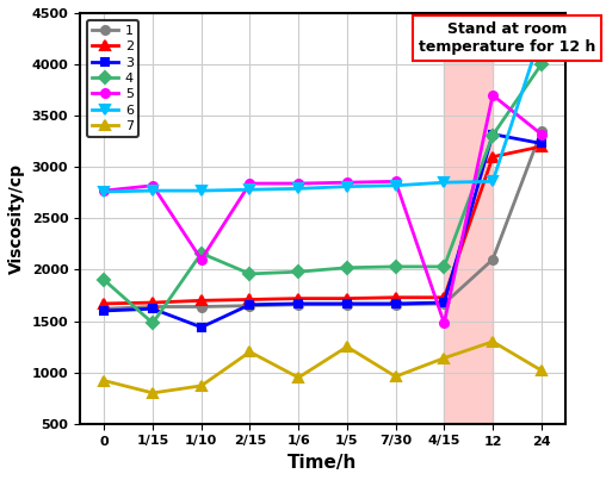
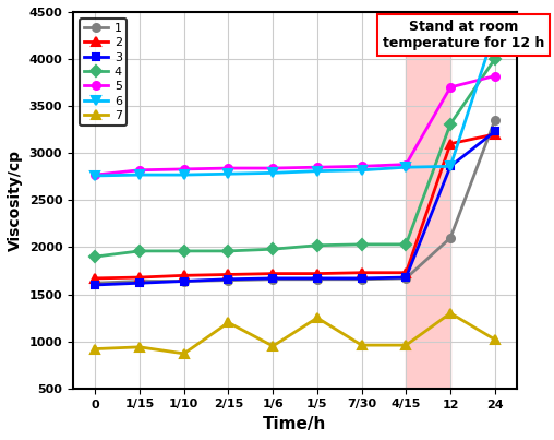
4/1/15: 1480 -> 1960
7/1/15: 800 -> 940
3/1/10: 1440 -> 1640
4/1/10: 2160 -> 1960
5/1/10: 2100 -> 2830
5/4/15: 1480 -> 2880
7/4/15: 1140 -> 960
3/12: 3320 -> 2860
5/24: 3320 -> 3820
